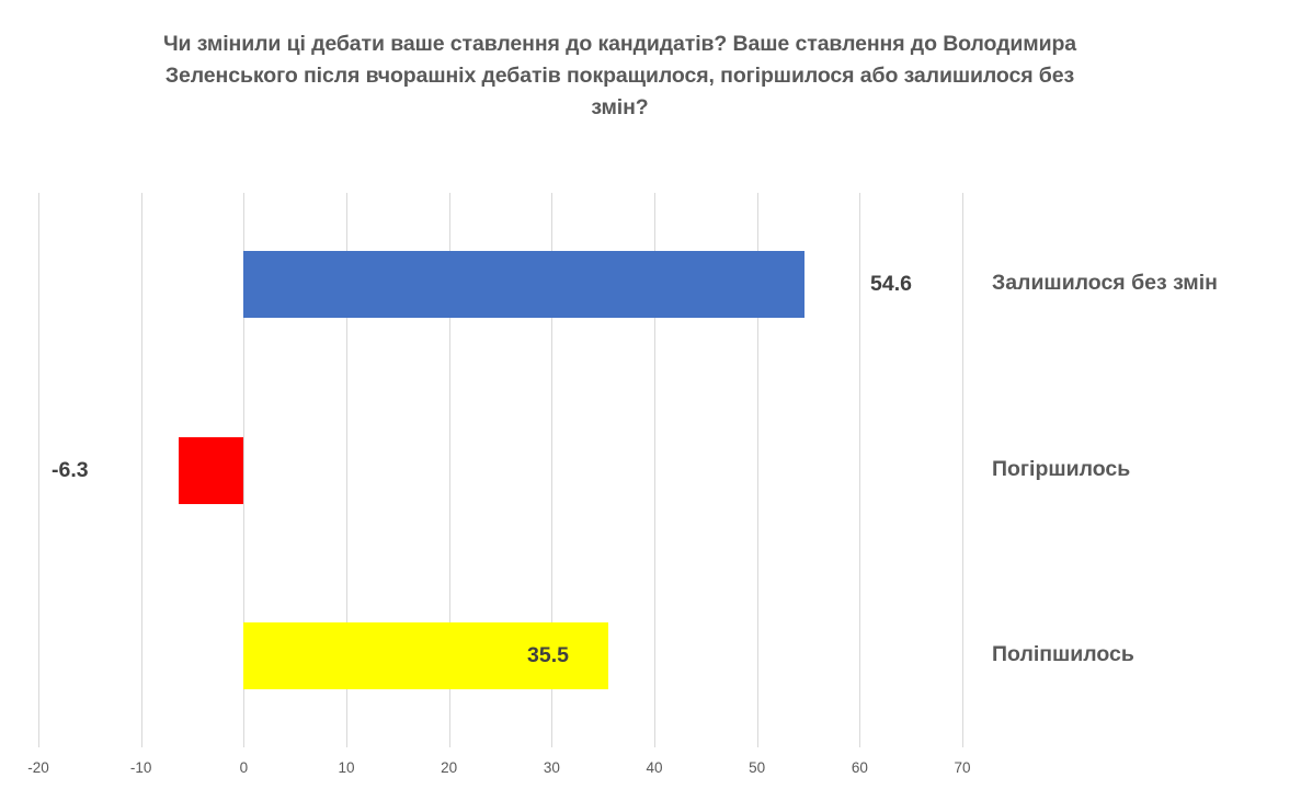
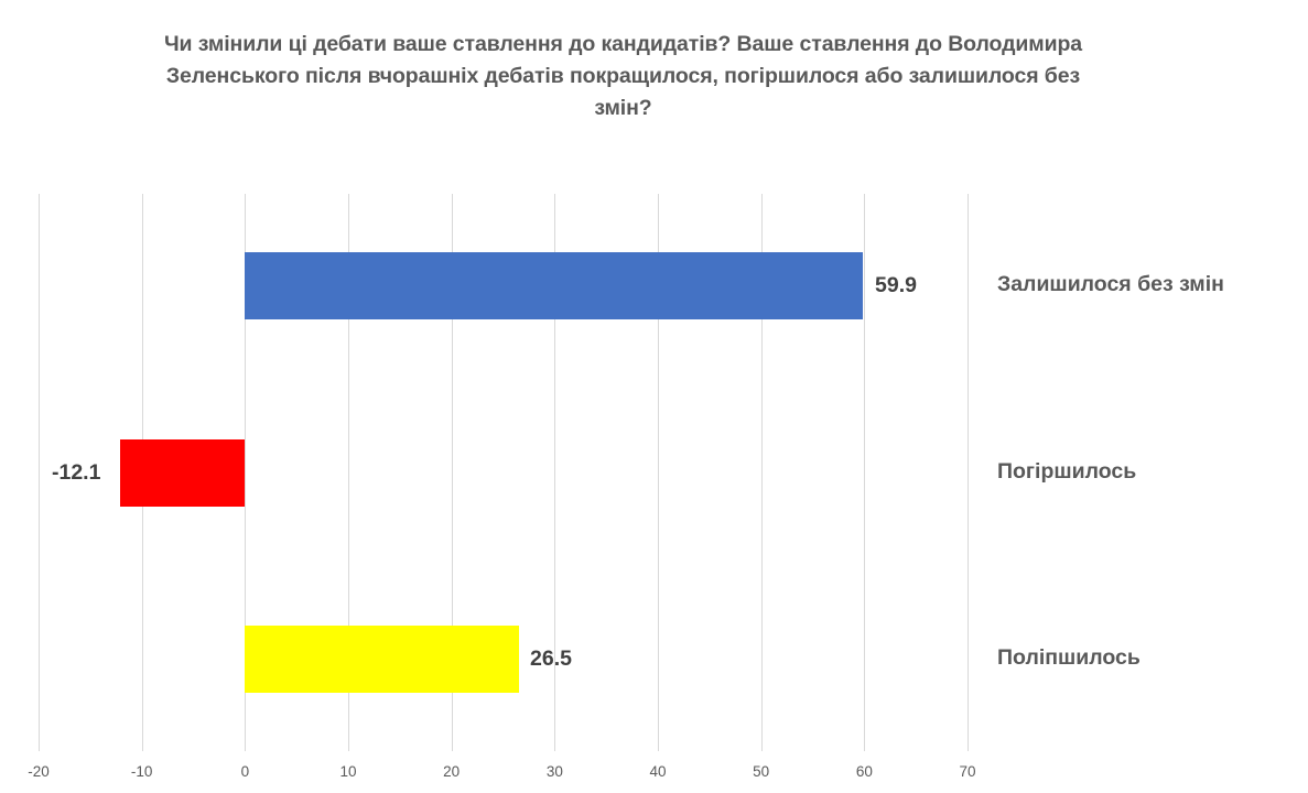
Залишилося без змін: 54.6 -> 59.9
Погіршилось: -6.3 -> -12.1
Поліпшилось: 35.5 -> 26.5
